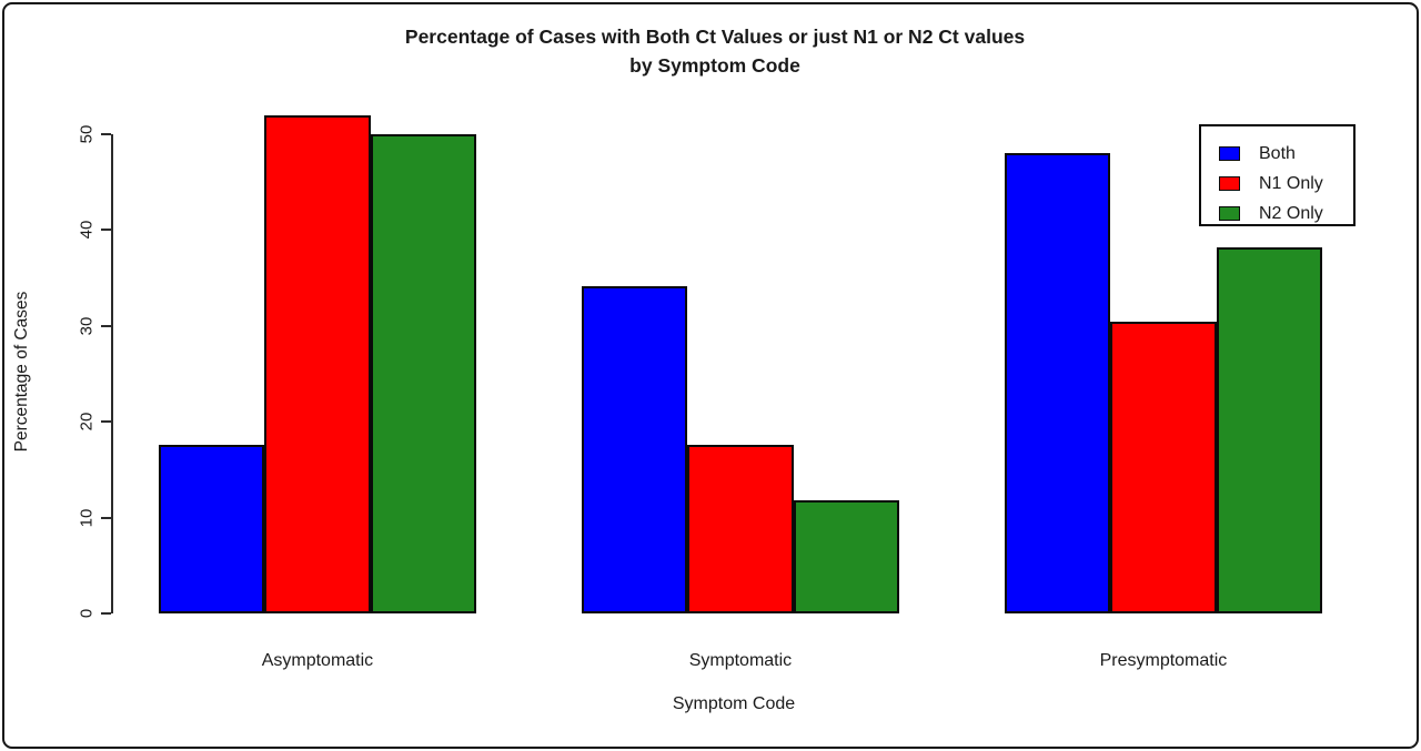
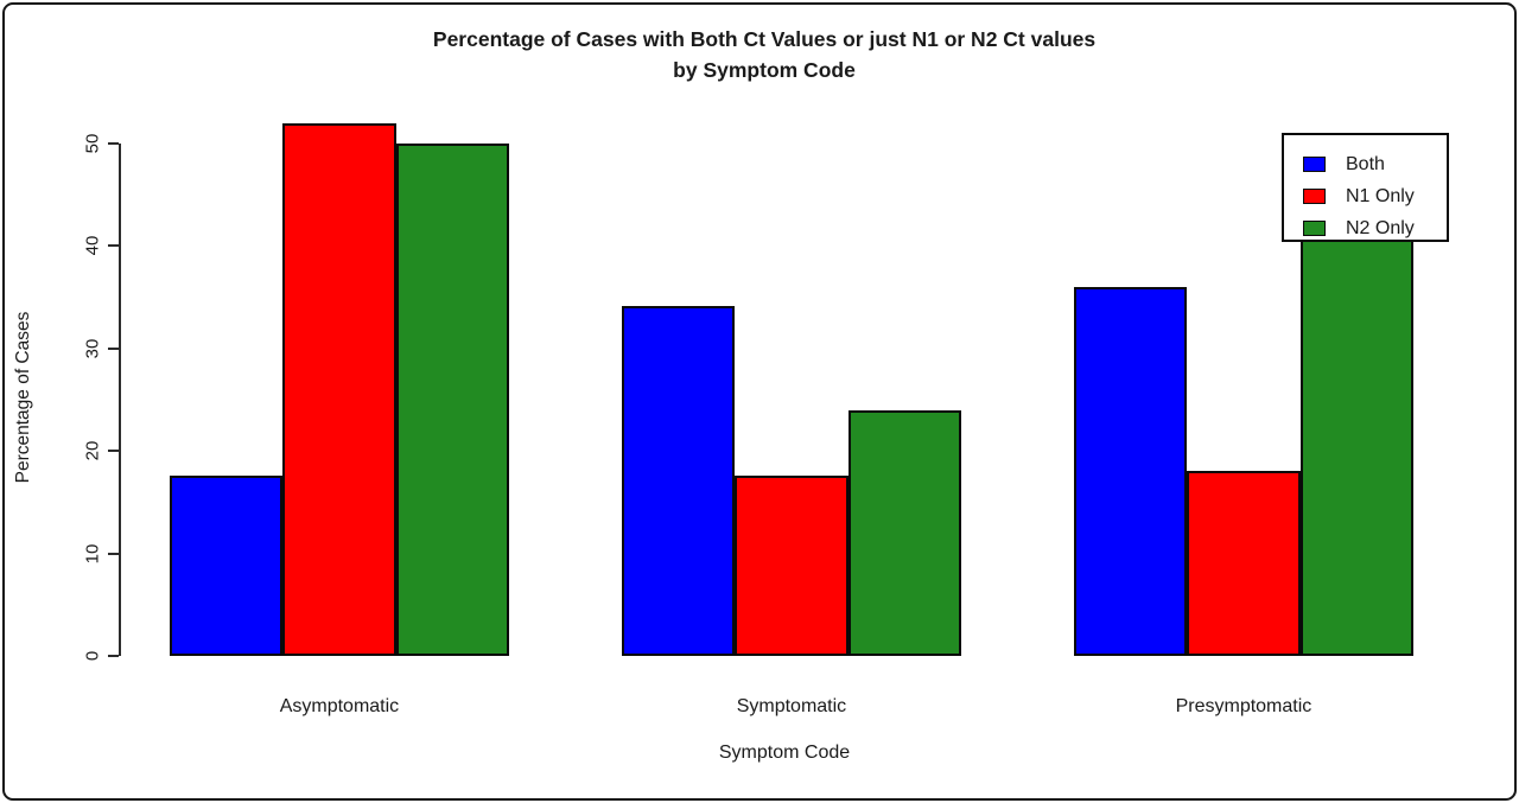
N2 Only/Symptomatic: 12 -> 24
Both/Presymptomatic: 48 -> 36
N1 Only/Presymptomatic: 30 -> 18
N2 Only/Presymptomatic: 38 -> 42
